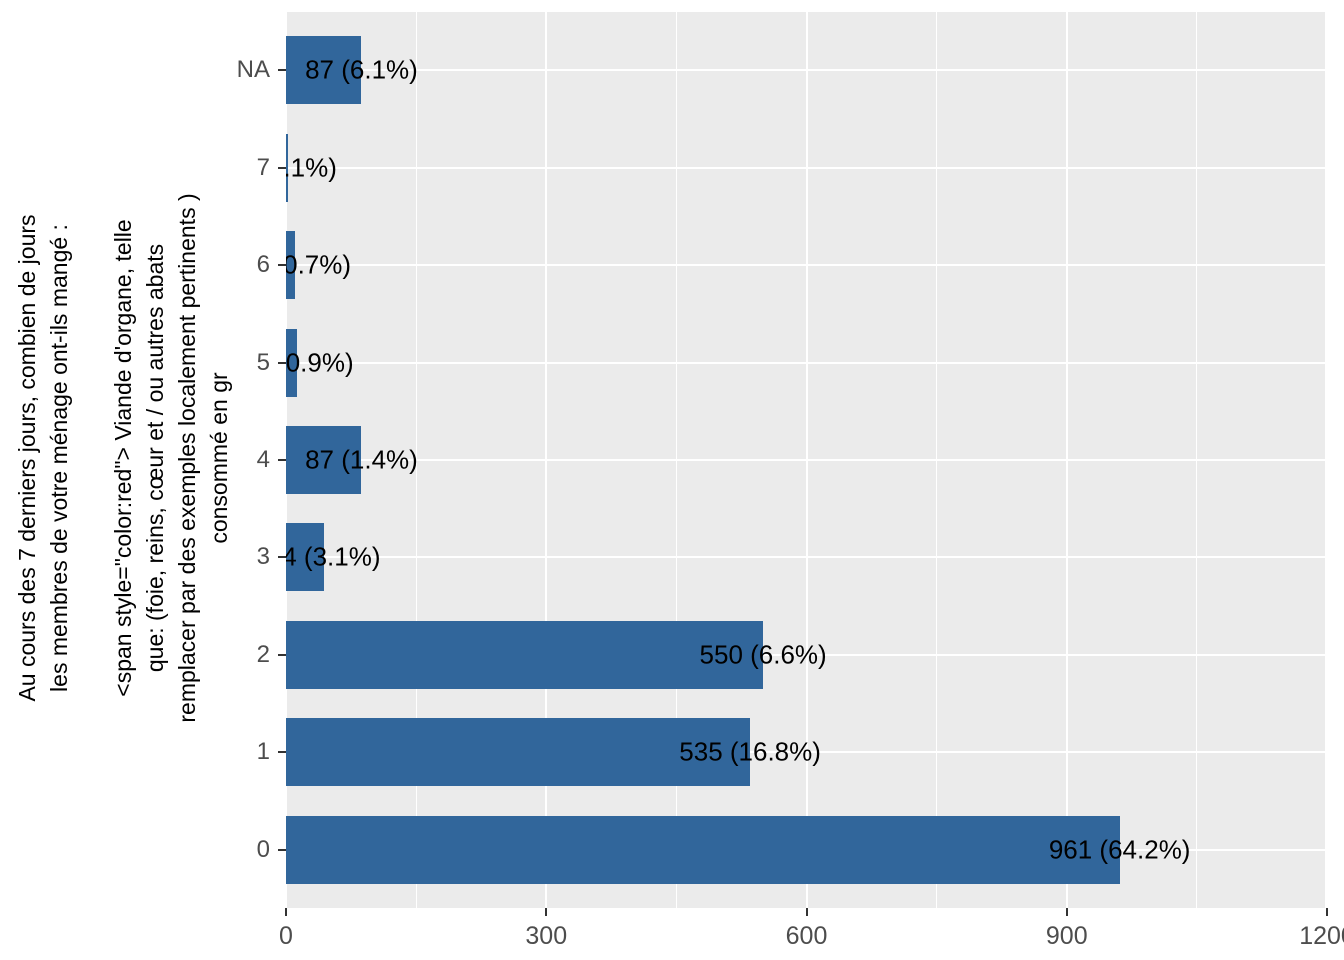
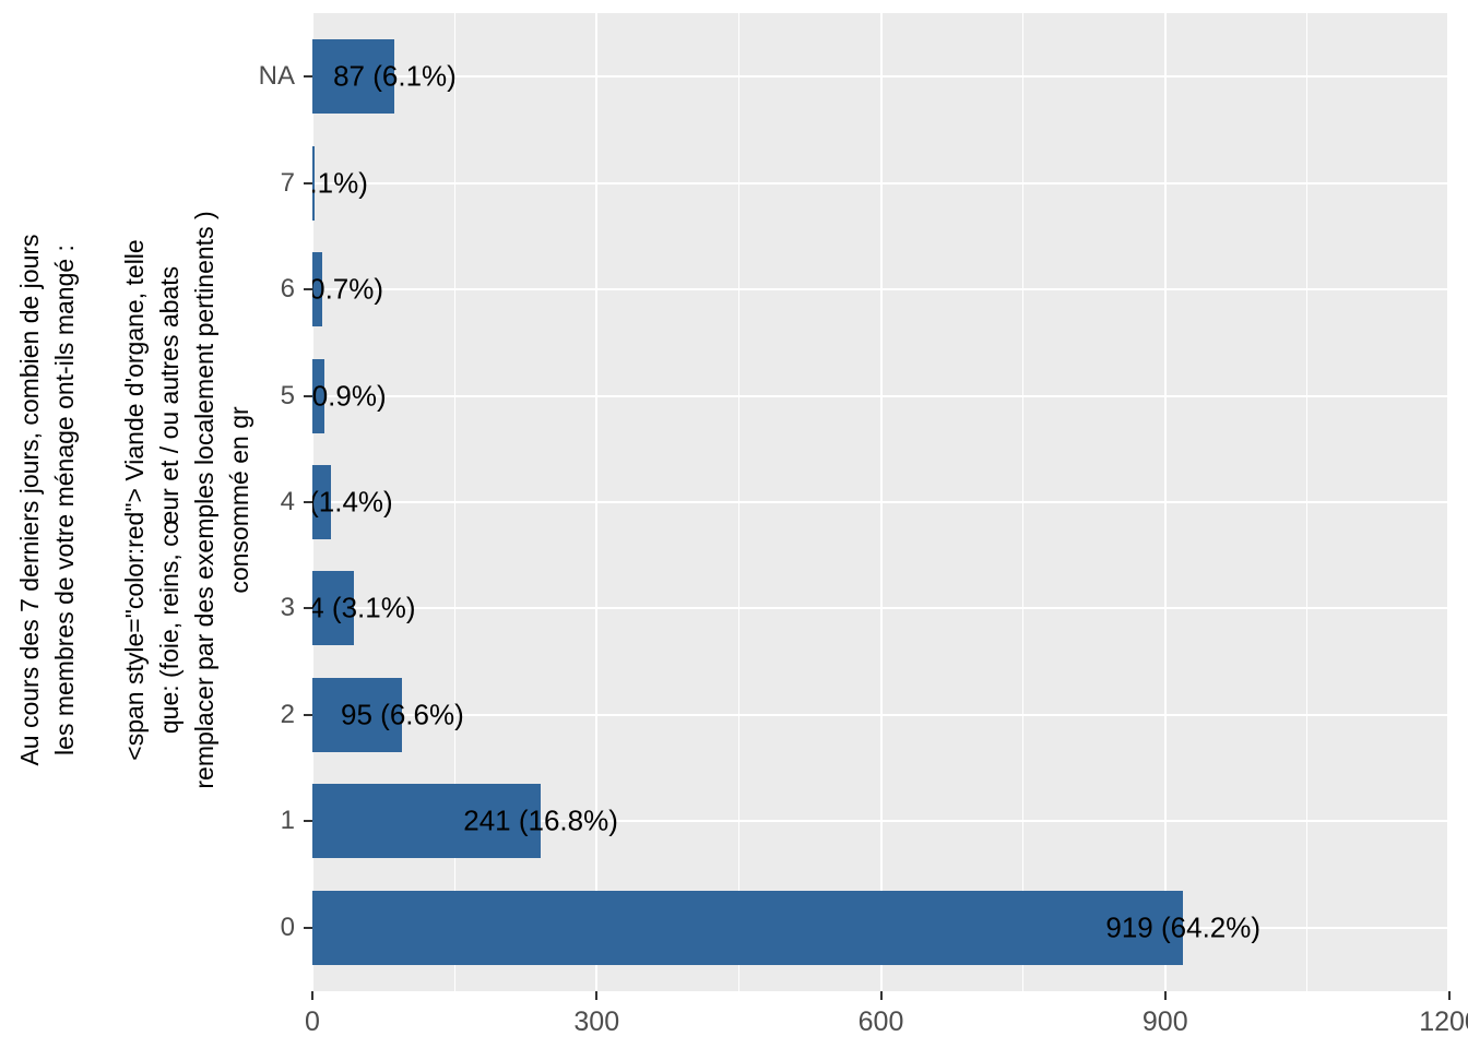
4: 87 -> 20
2: 550 -> 95
1: 535 -> 241
0: 961 -> 919
